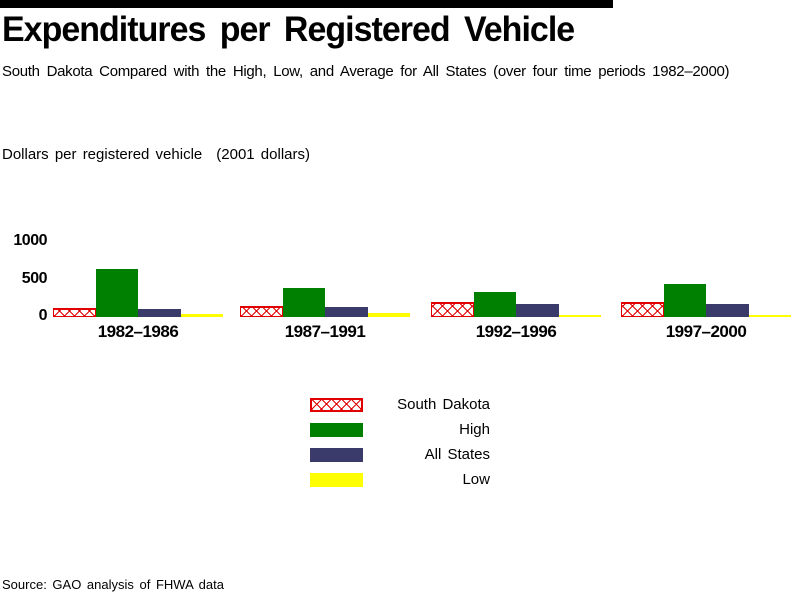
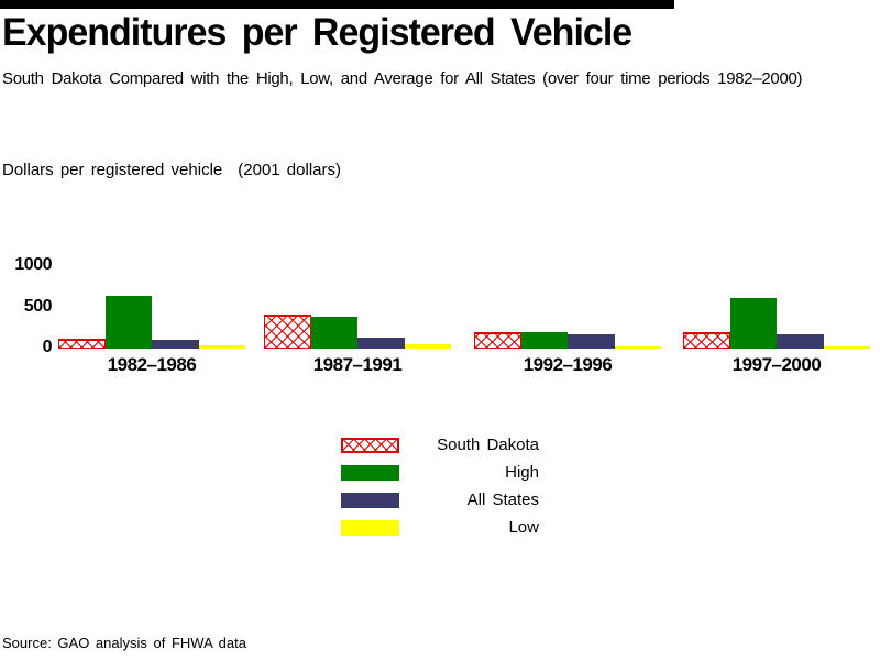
South Dakota/1987–1991: 100 -> 400
High/1992–1996: 300 -> 200
High/1997–2000: 400 -> 600
